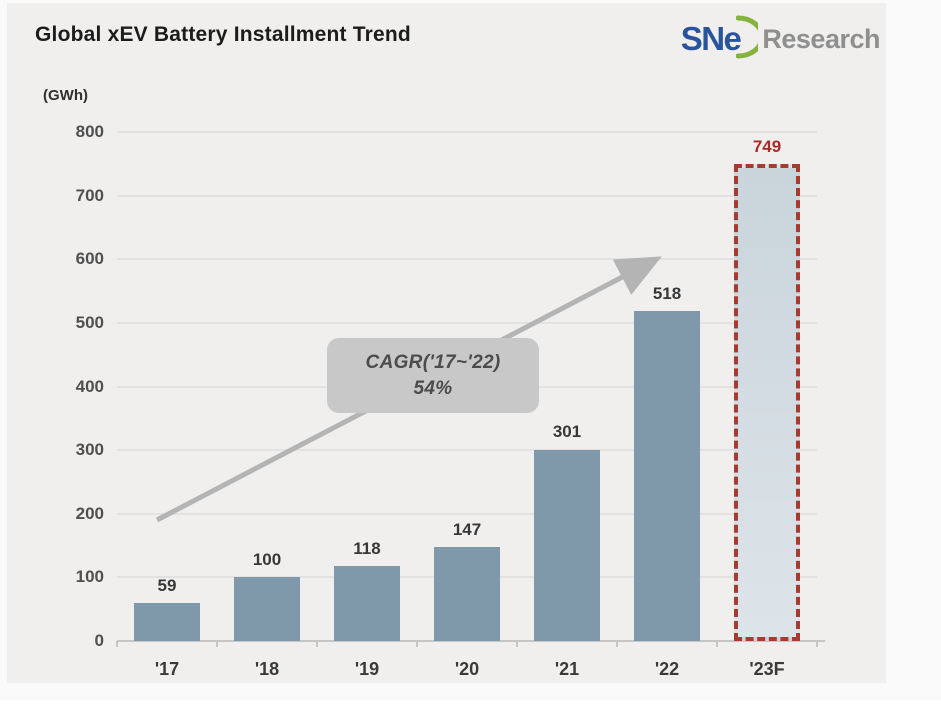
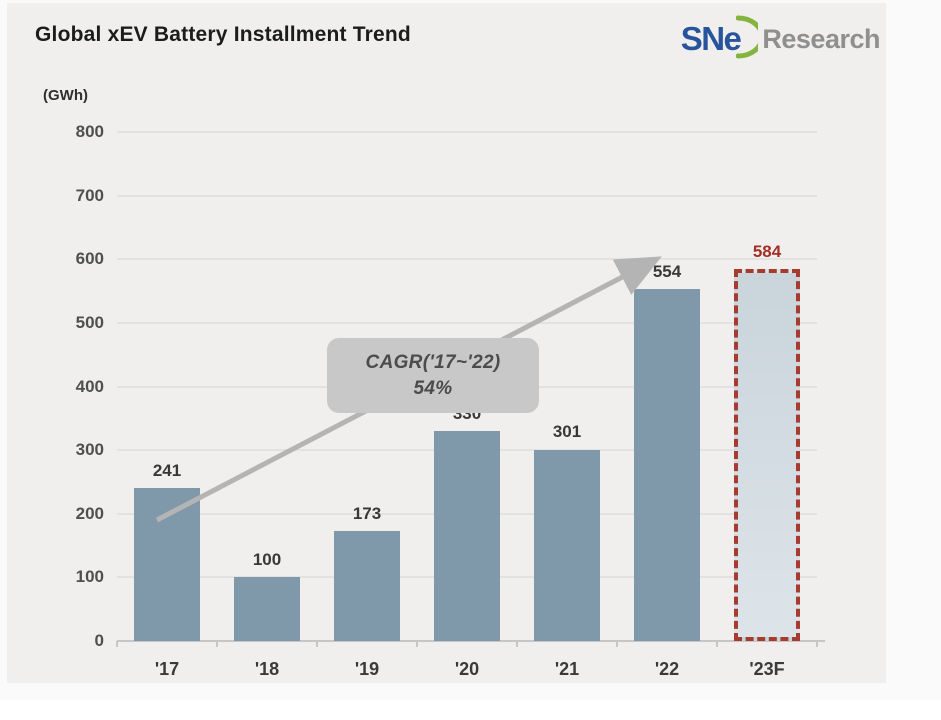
'17: 59 -> 241
'19: 118 -> 173
'20: 147 -> 330
'22: 518 -> 554
'23F: 749 -> 584
